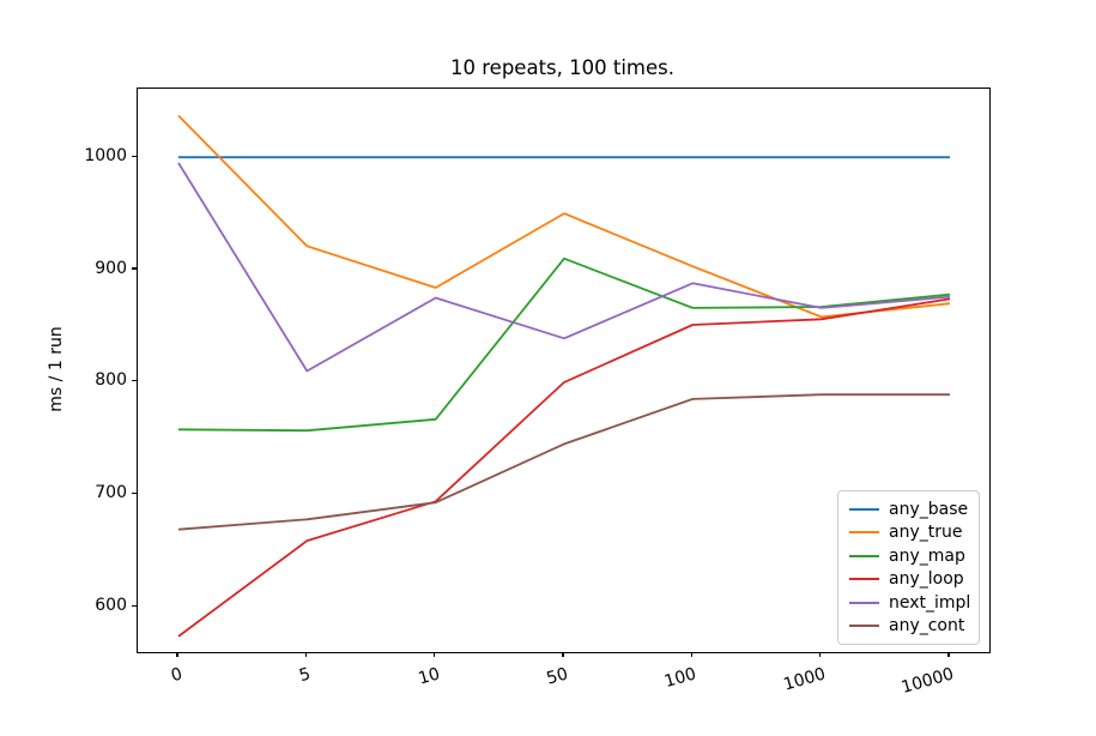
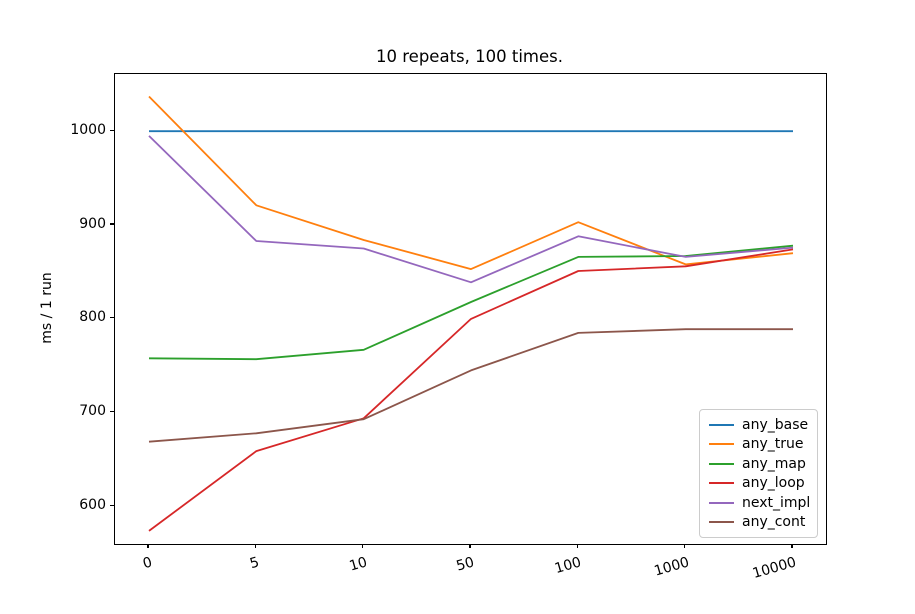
next_impl/5: 810 -> 880
any_true/50: 950 -> 850
any_map/50: 910 -> 820
